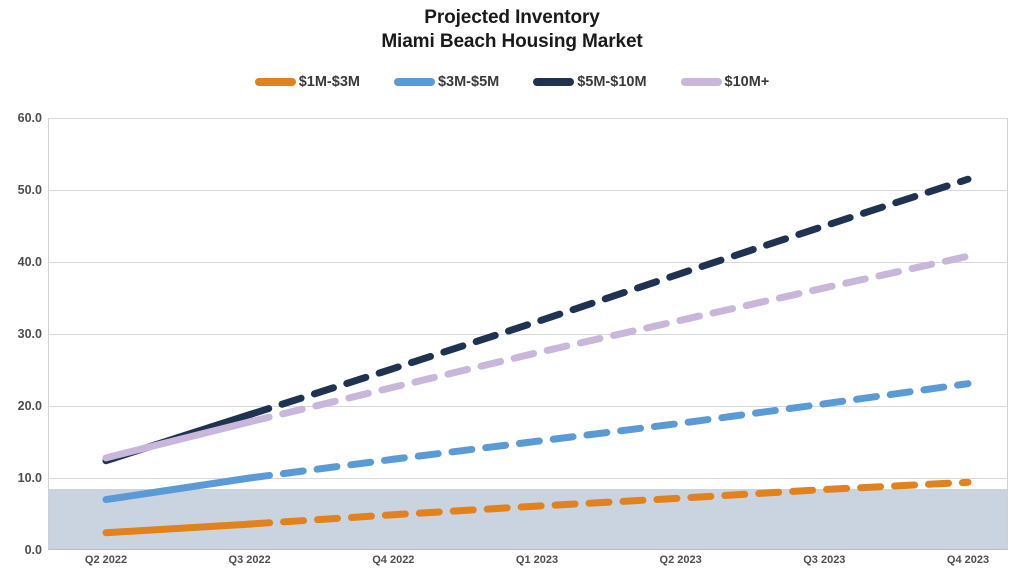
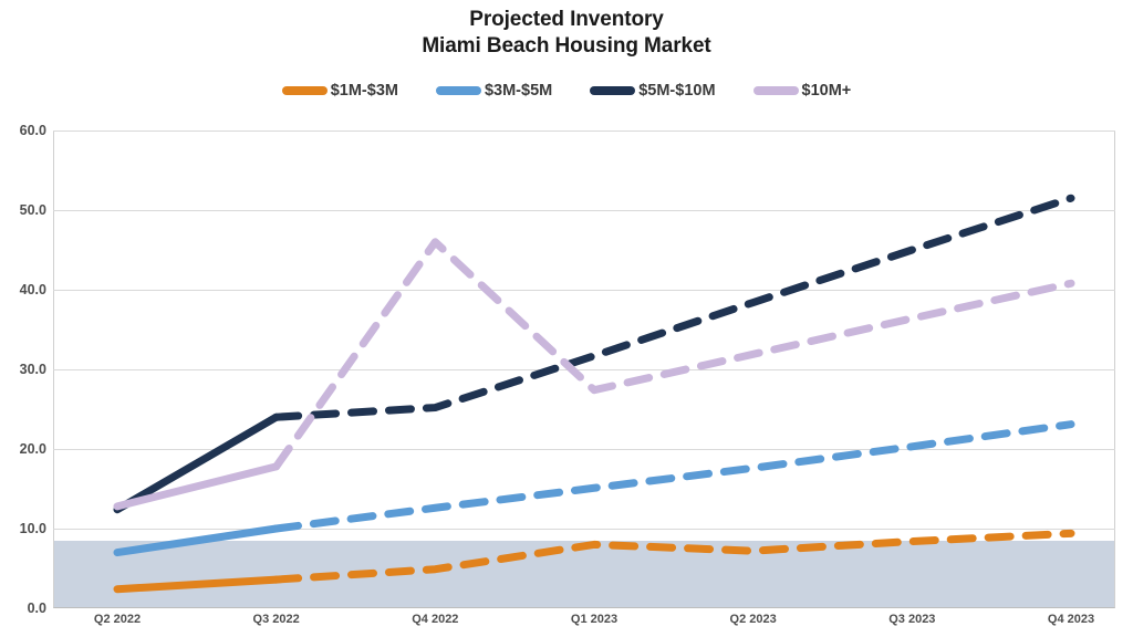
$5M-$10M/Q3 2022: 19 -> 24
$10M+/Q4 2022: 23 -> 46
$1M-$3M/Q1 2023: 6 -> 8
